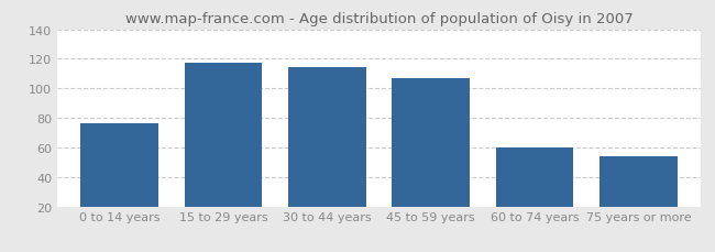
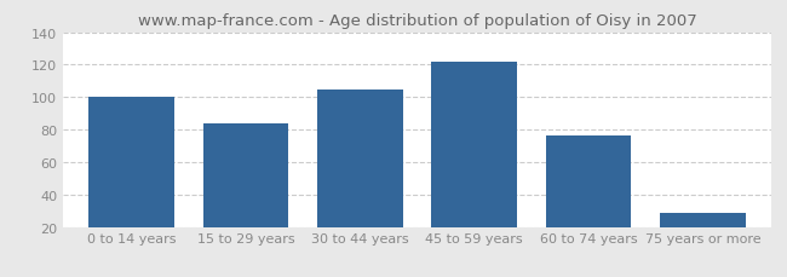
0 to 14 years: 76 -> 100
15 to 29 years: 117 -> 84
30 to 44 years: 114 -> 105
45 to 59 years: 107 -> 122
60 to 74 years: 60 -> 76
75 years or more: 54 -> 29
